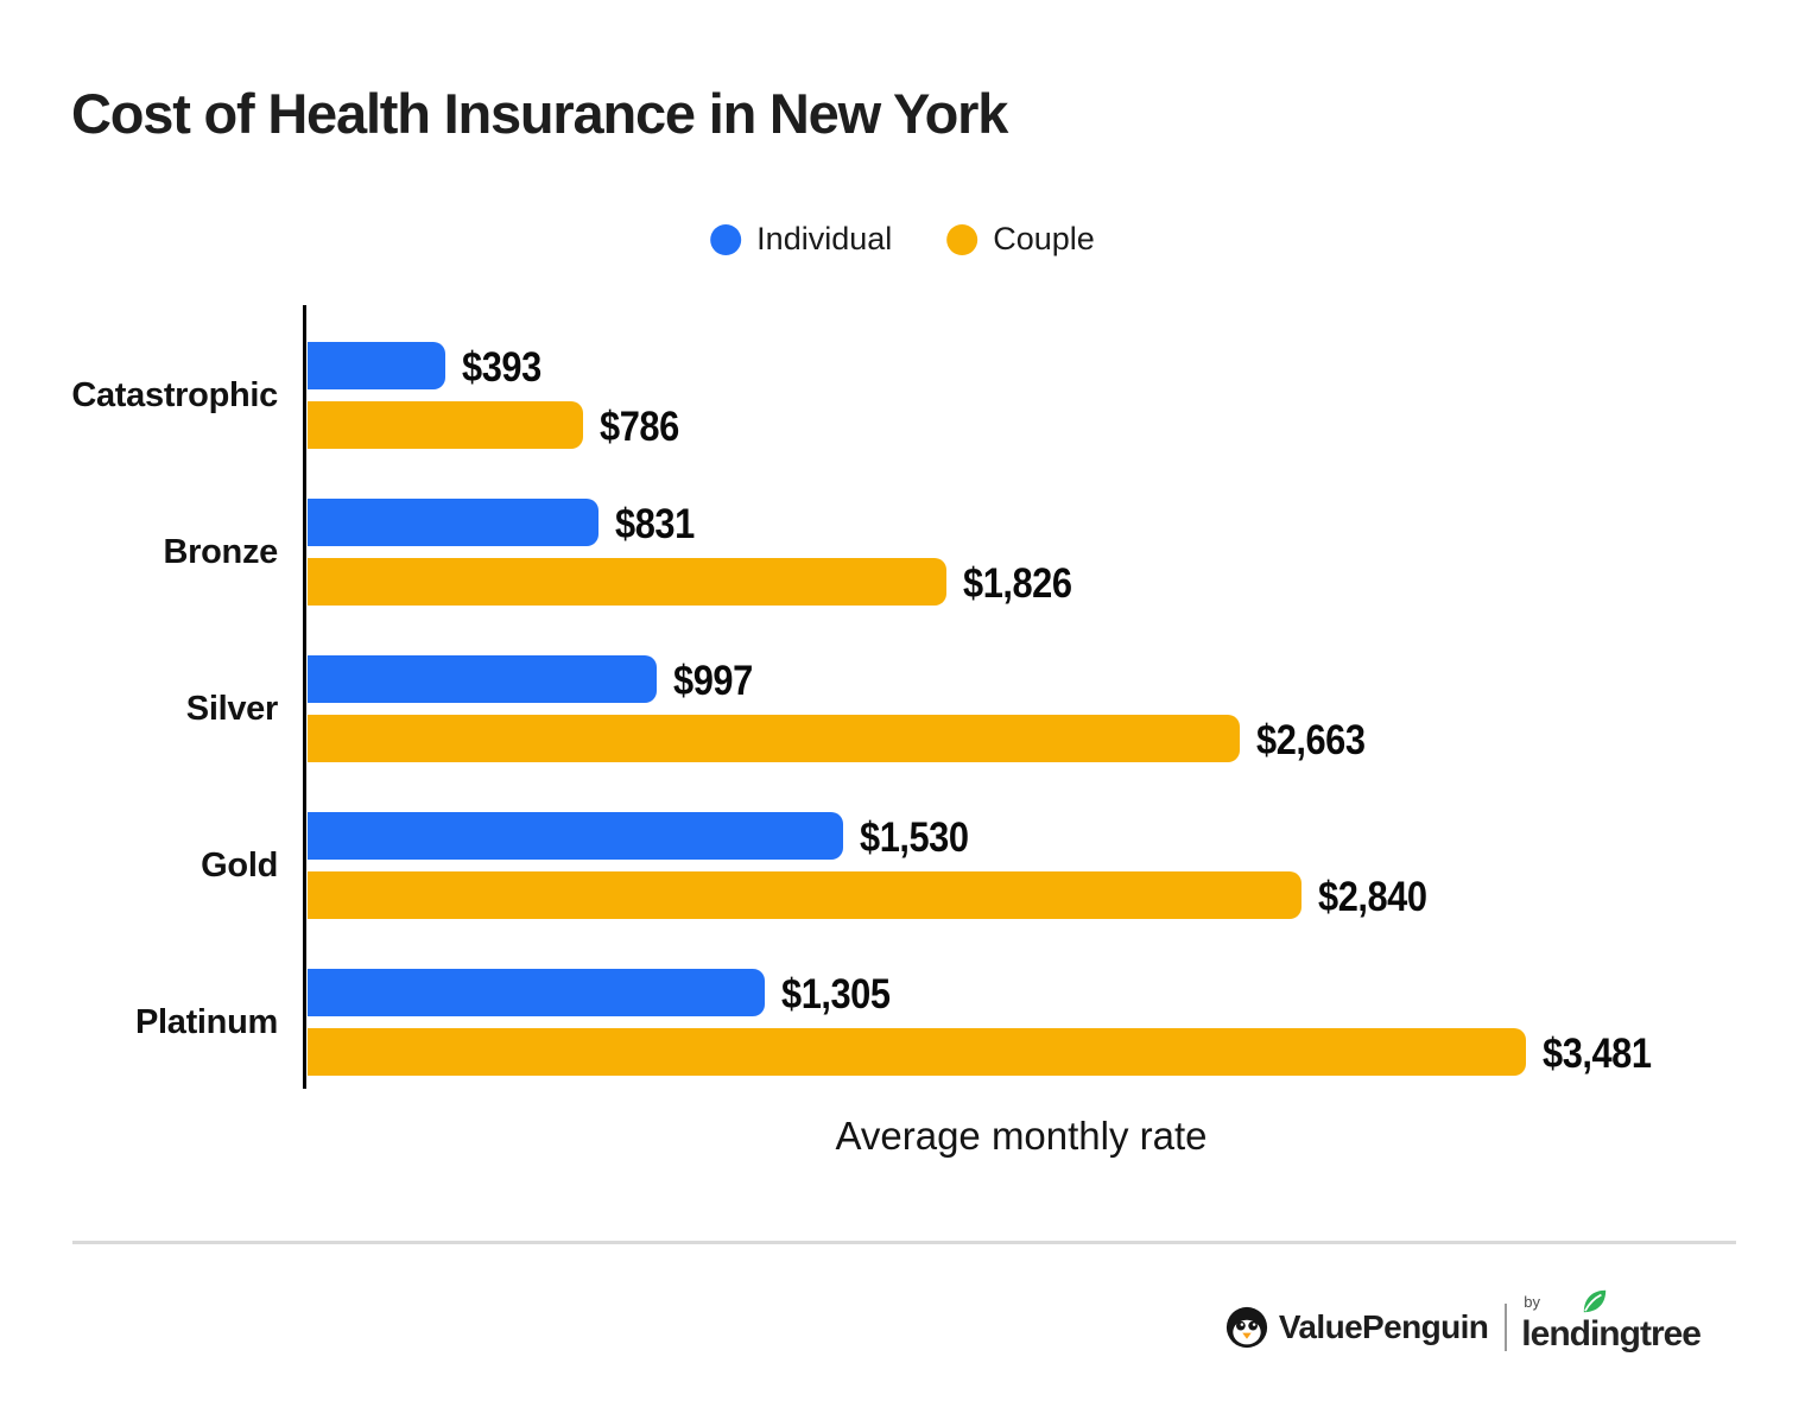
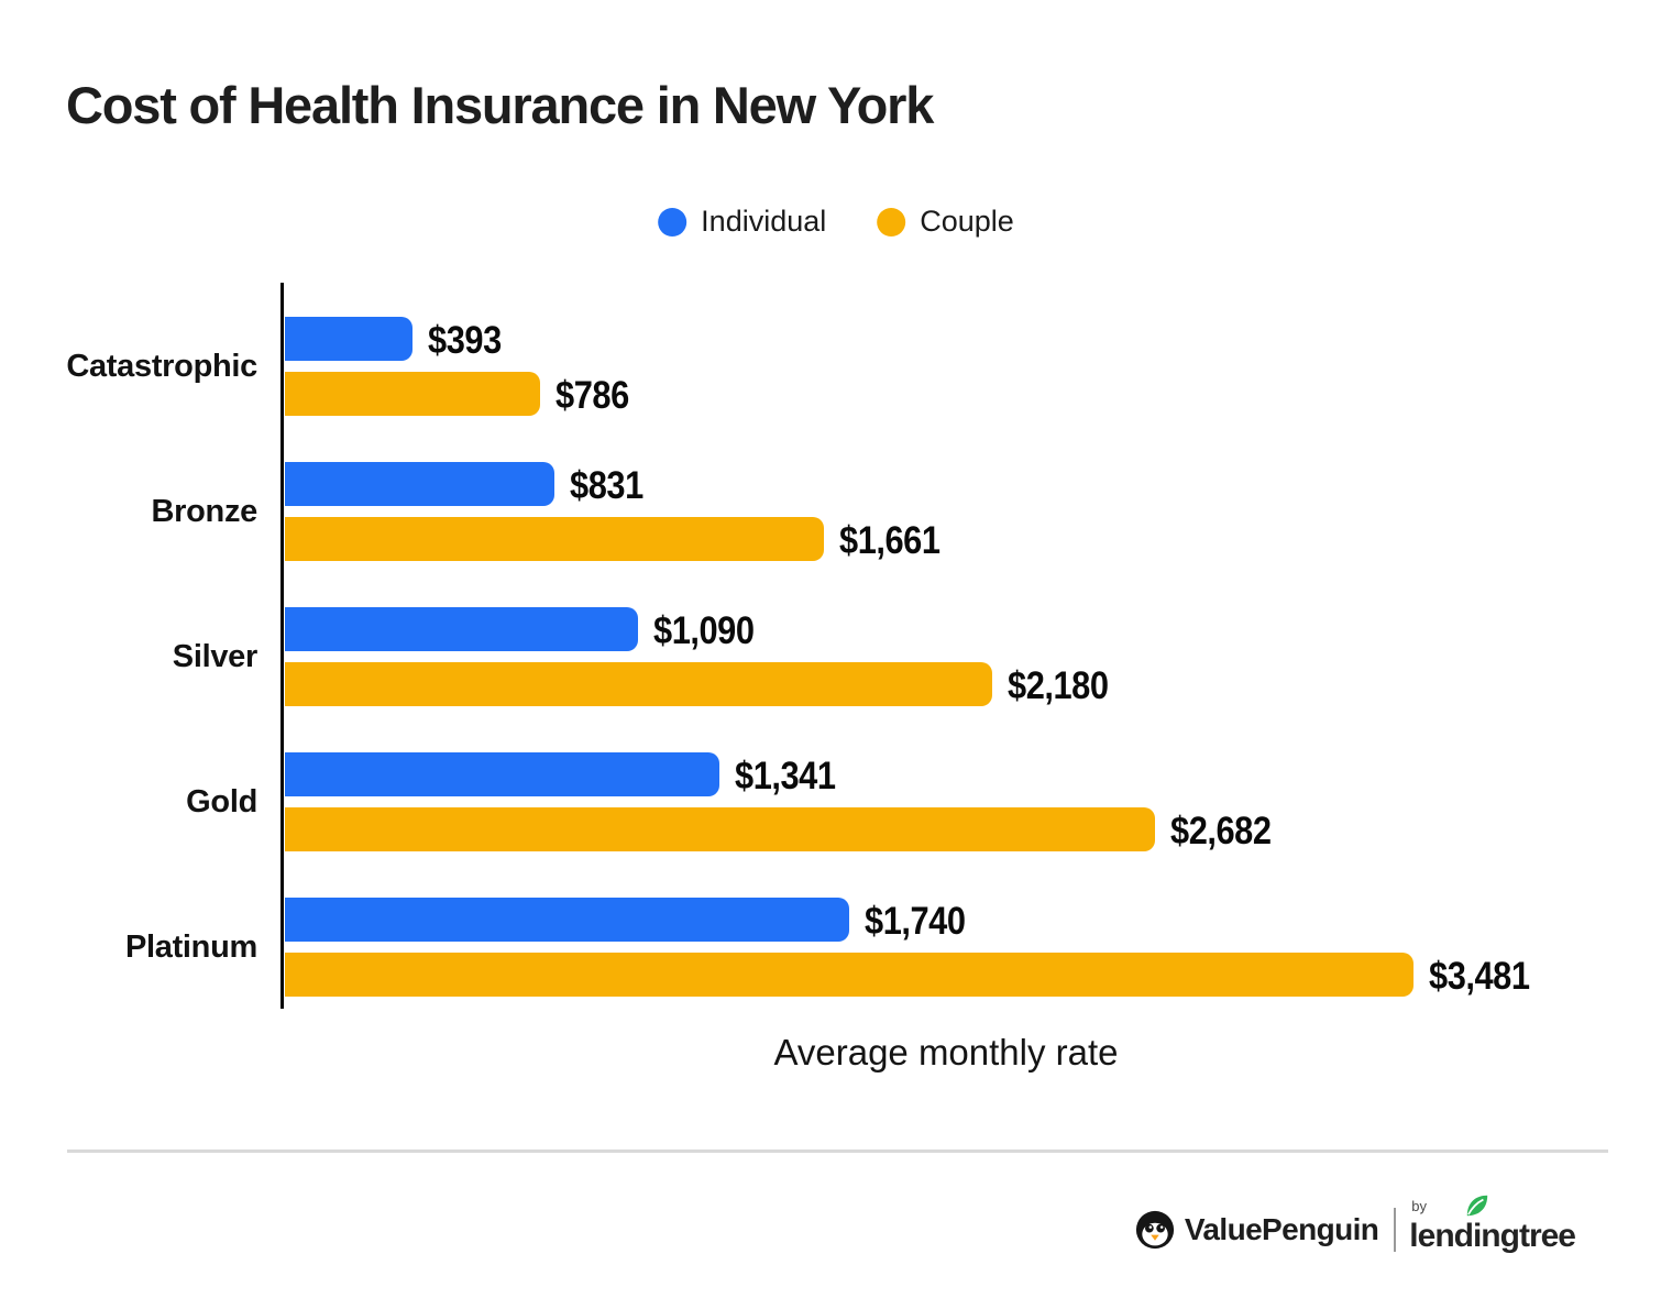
Couple/Bronze: $1,826 -> $1,661
Individual/Silver: $997 -> $1,090
Couple/Silver: $2,663 -> $2,180
Individual/Gold: $1,530 -> $1,341
Couple/Gold: $2,840 -> $2,682
Individual/Platinum: $1,305 -> $1,740
